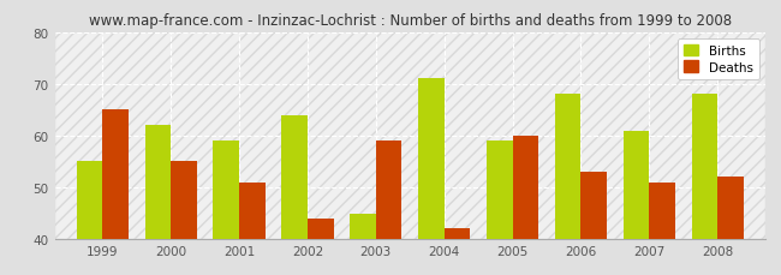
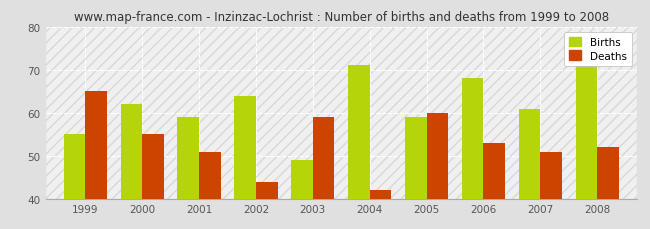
Births/2003: 45 -> 49
Births/2008: 68 -> 71
